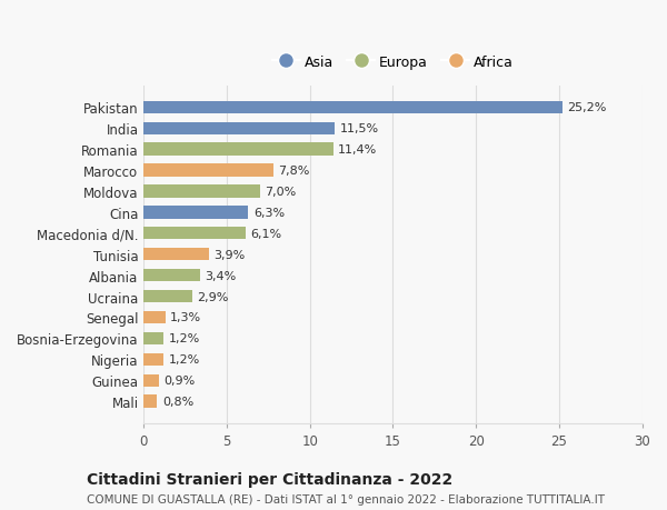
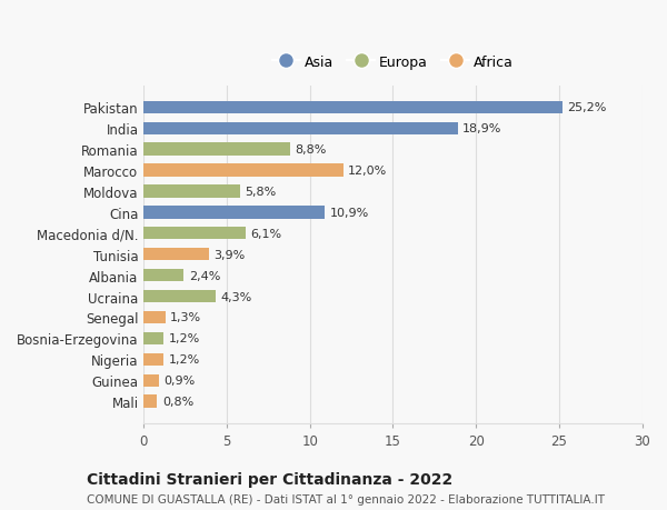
India: 11,5% -> 18,9%
Romania: 11,4% -> 8,8%
Marocco: 7,8% -> 12,0%
Moldova: 7,0% -> 5,8%
Cina: 6,3% -> 10,9%
Albania: 3,4% -> 2,4%
Ucraina: 2,9% -> 4,3%
